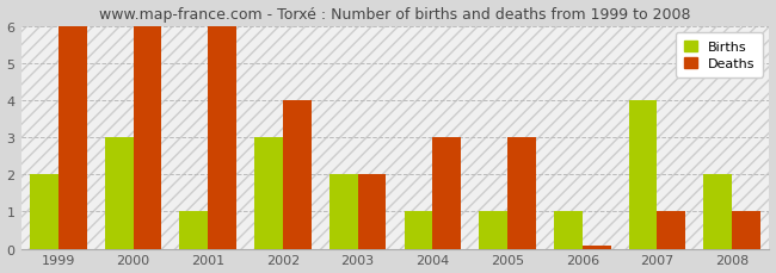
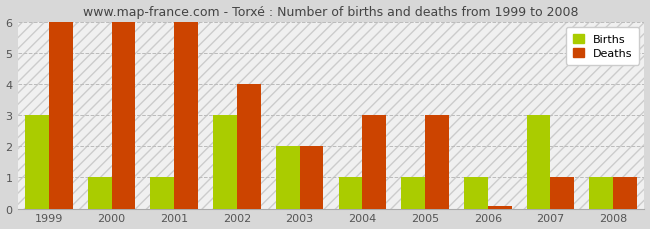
Births/1999: 2 -> 3
Births/2000: 3 -> 1
Births/2007: 4 -> 3
Births/2008: 2 -> 1
